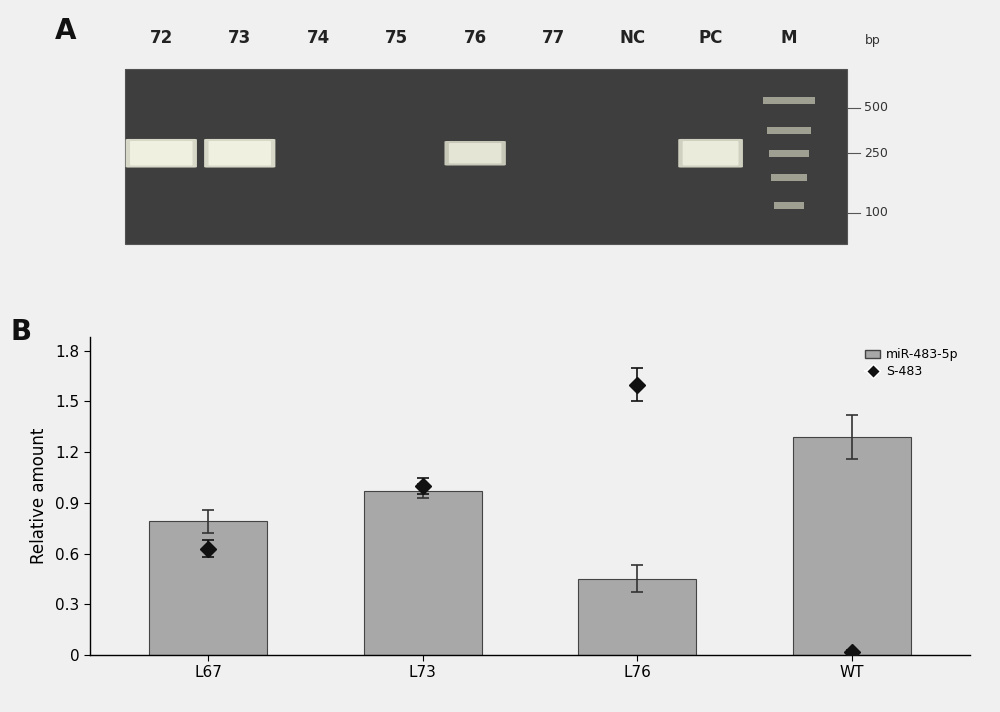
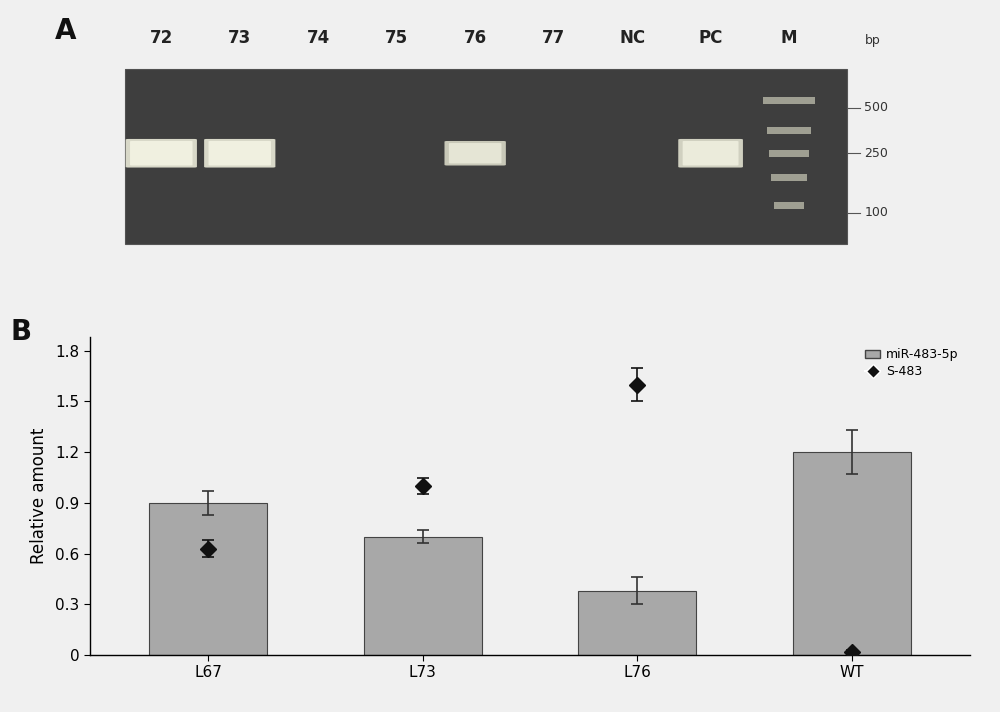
L67: 0.79 -> 0.90
L73: 0.97 -> 0.70
L76: 0.45 -> 0.38
WT: 1.29 -> 1.20
